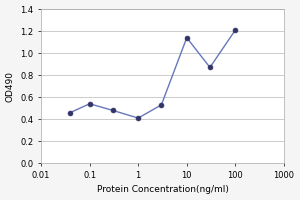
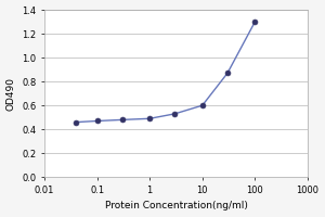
0.1: 0.54 -> 0.47
1: 0.41 -> 0.49
10: 1.14 -> 0.60
100: 1.21 -> 1.30
